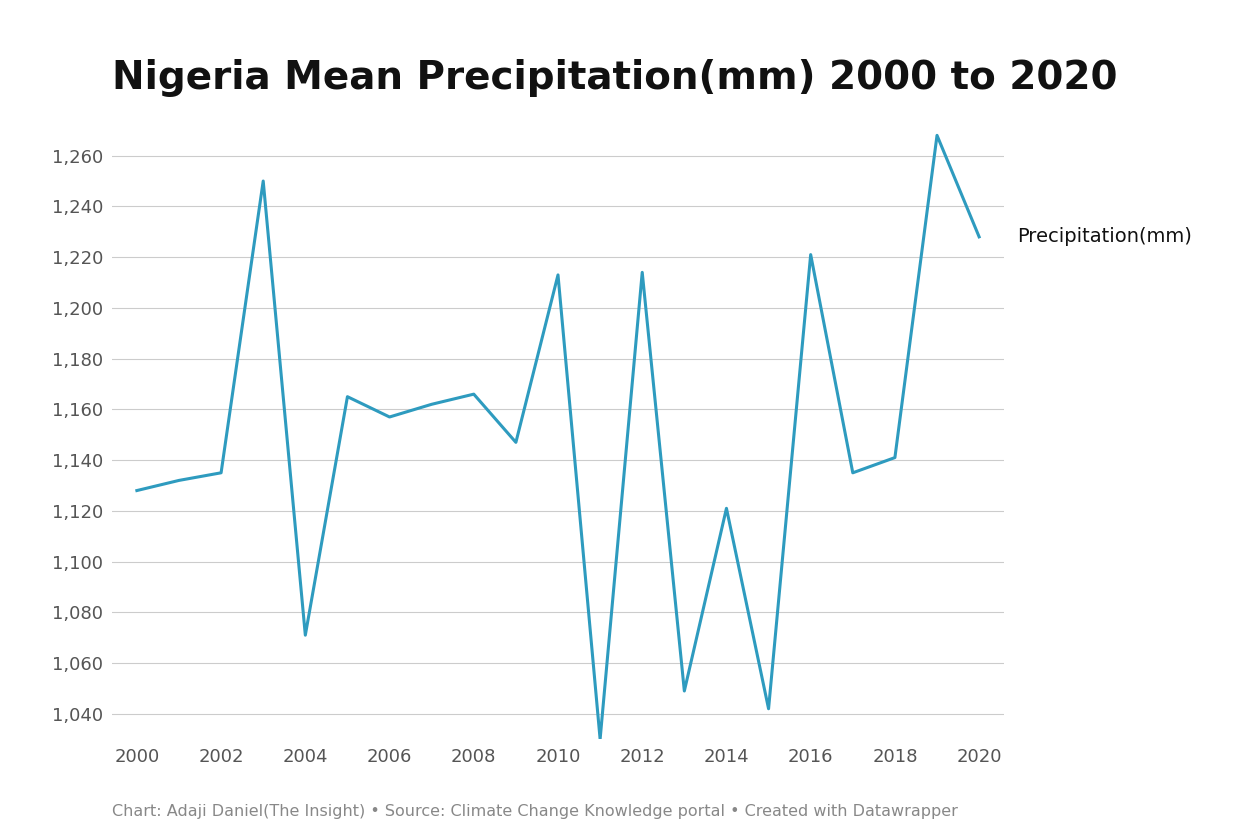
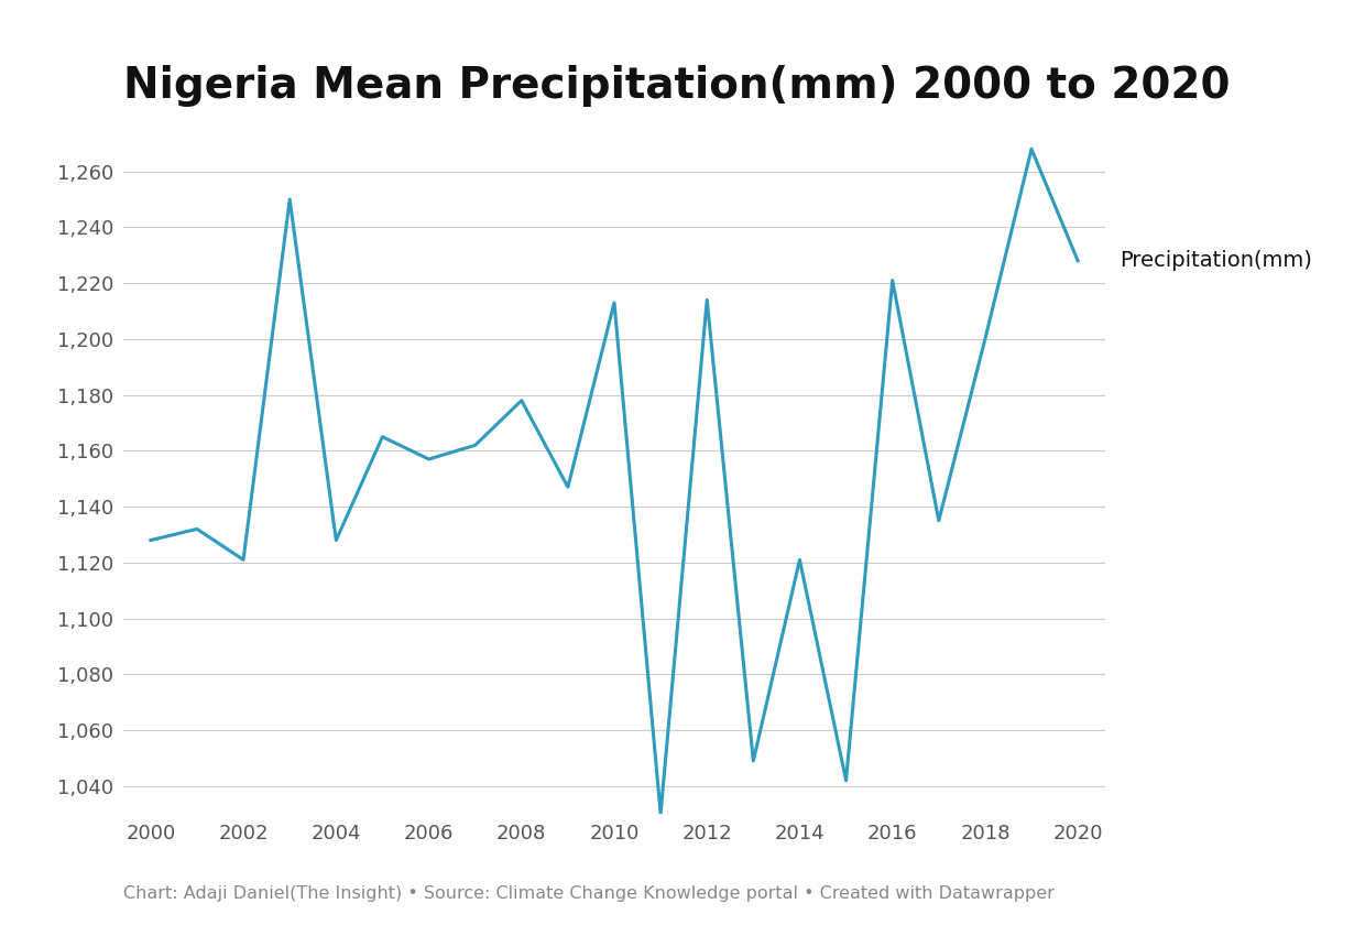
2002: 1,135 -> 1,121
2004: 1,071 -> 1,128
2008: 1,166 -> 1,178
2018: 1,141 -> 1,200
